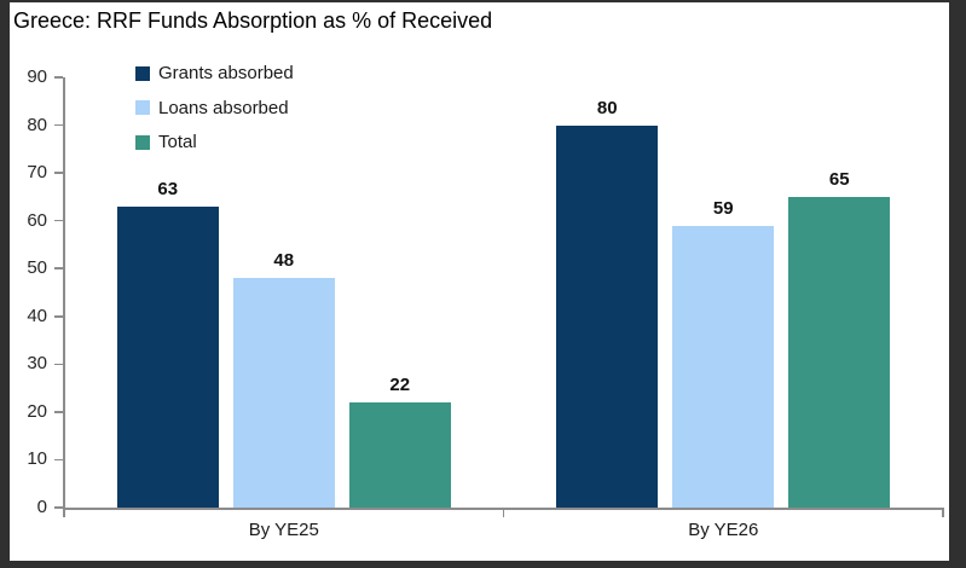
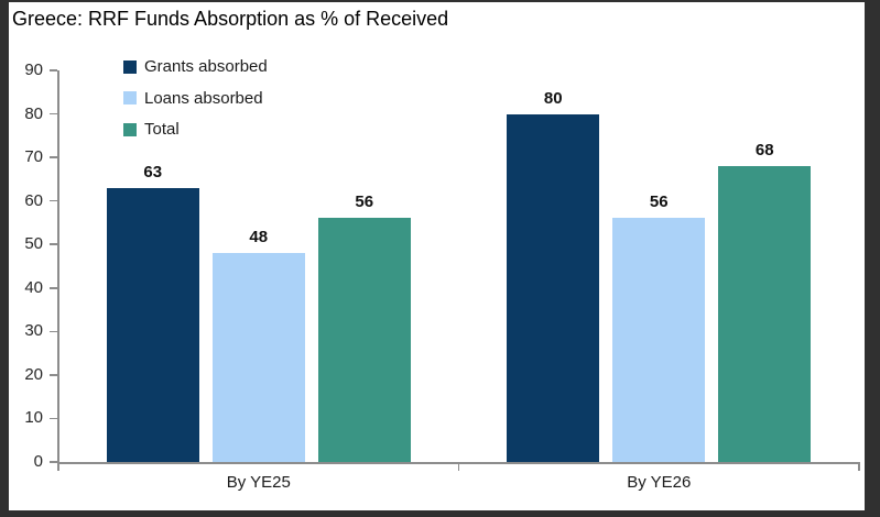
Total/By YE25: 22 -> 56
Loans absorbed/By YE26: 59 -> 56
Total/By YE26: 65 -> 68
